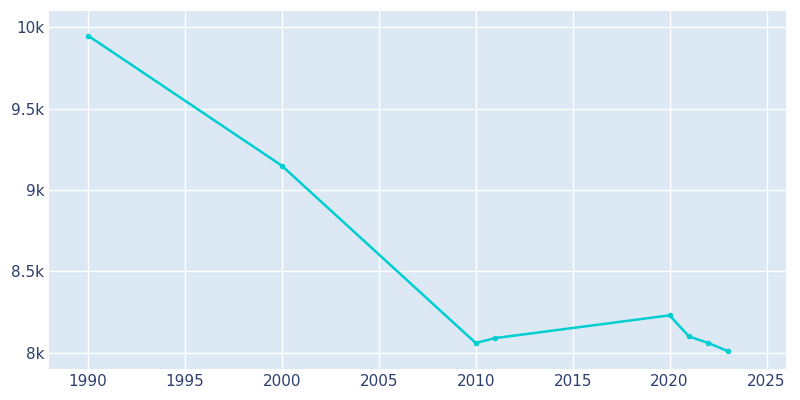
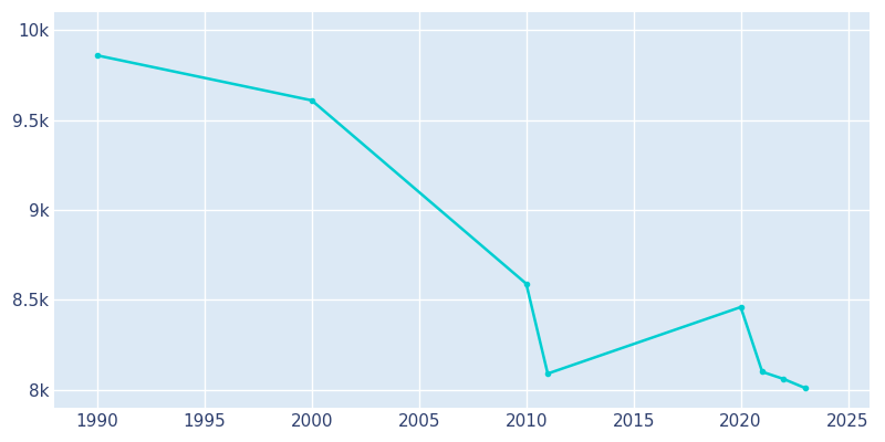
1990: 9.95k -> 9.86k
2000: 9.15k -> 9.61k
2010: 8.06k -> 8.59k
2020: 8.23k -> 8.46k
